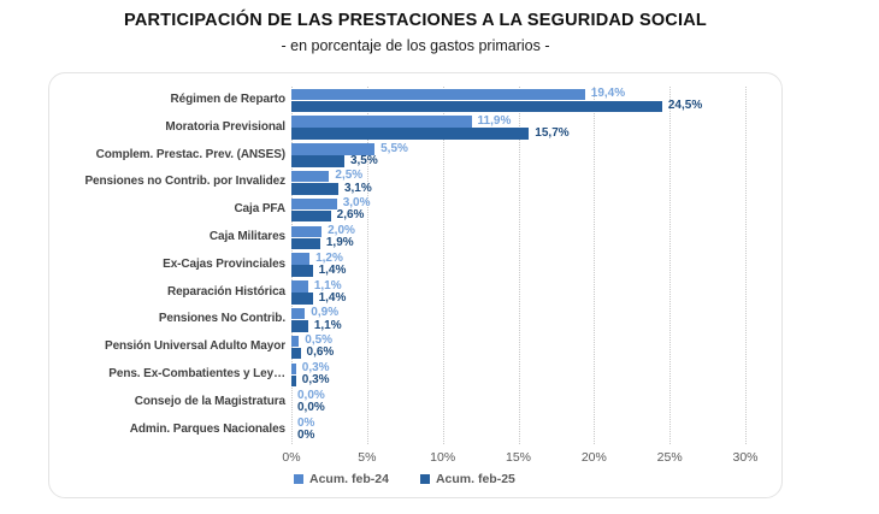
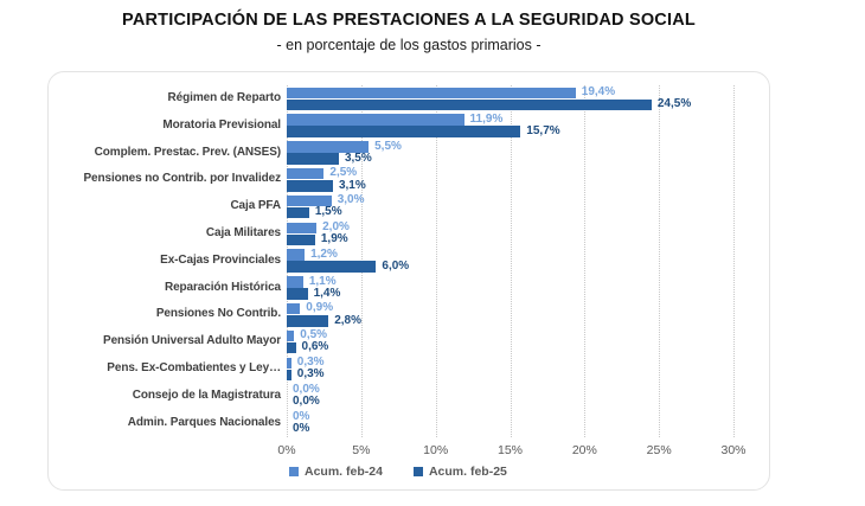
Acum. feb-25/Caja PFA: 2,6% -> 1,5%
Acum. feb-25/Ex-Cajas Provinciales: 1,4% -> 6,0%
Acum. feb-25/Pensiones No Contrib.: 1,1% -> 2,8%
